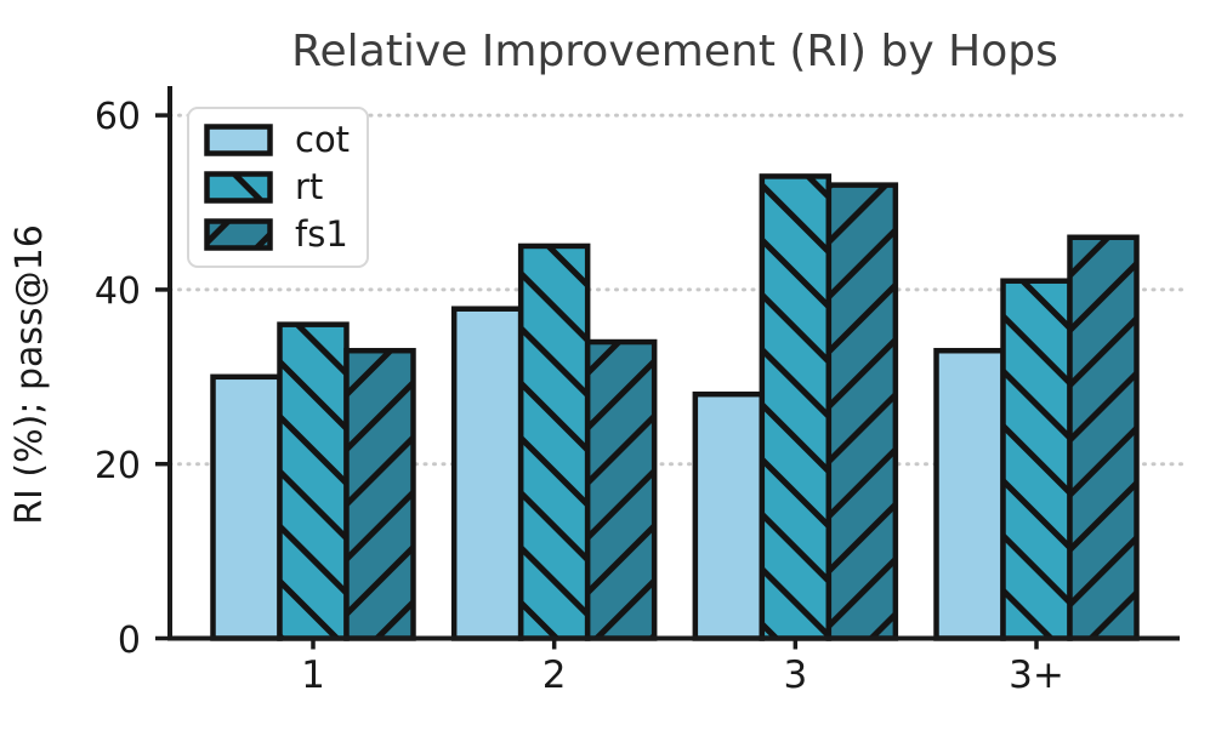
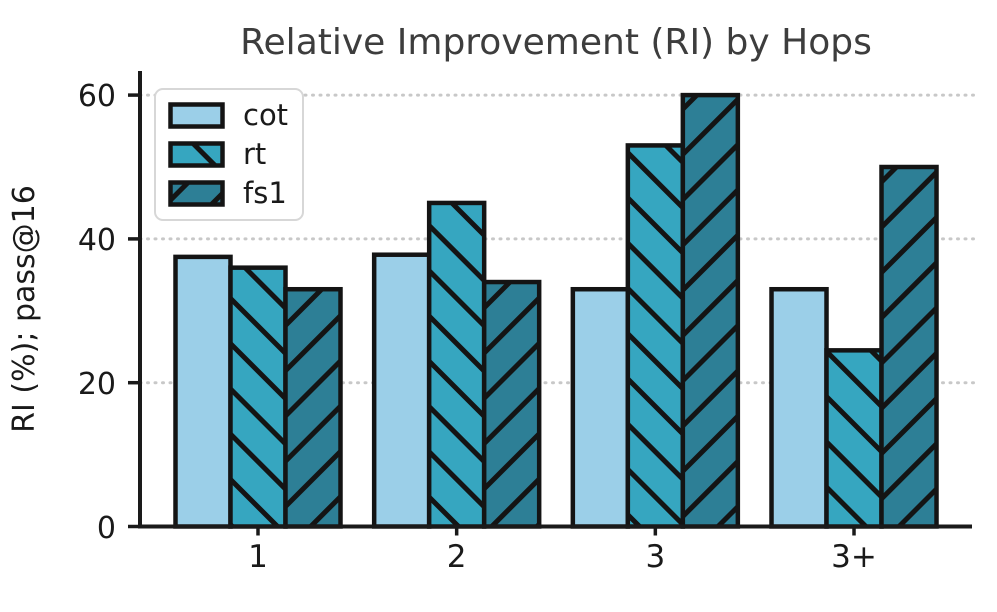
cot/1: 30 -> 38
cot/3: 28 -> 33
fs1/3: 52 -> 60
rt/3+: 41 -> 24
fs1/3+: 46 -> 50
